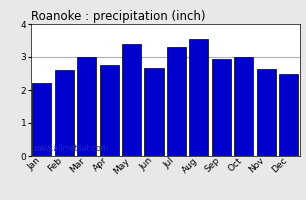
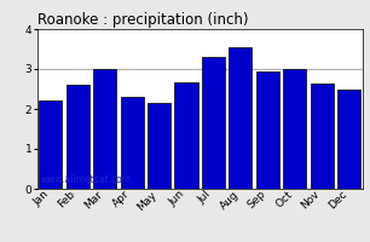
Apr: 2.75 -> 2.30
May: 3.40 -> 2.15
